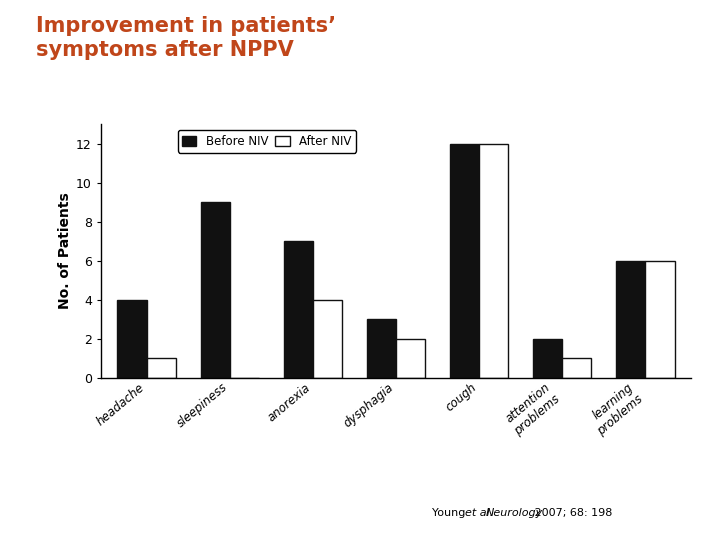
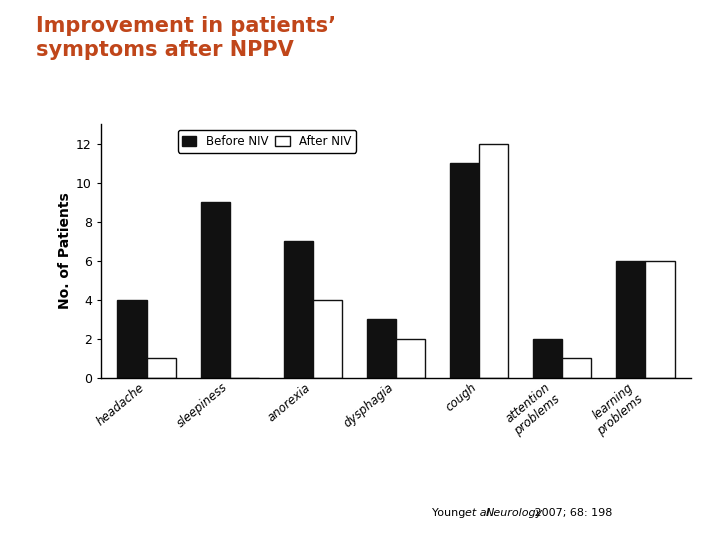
Before NIV/cough: 12 -> 11
